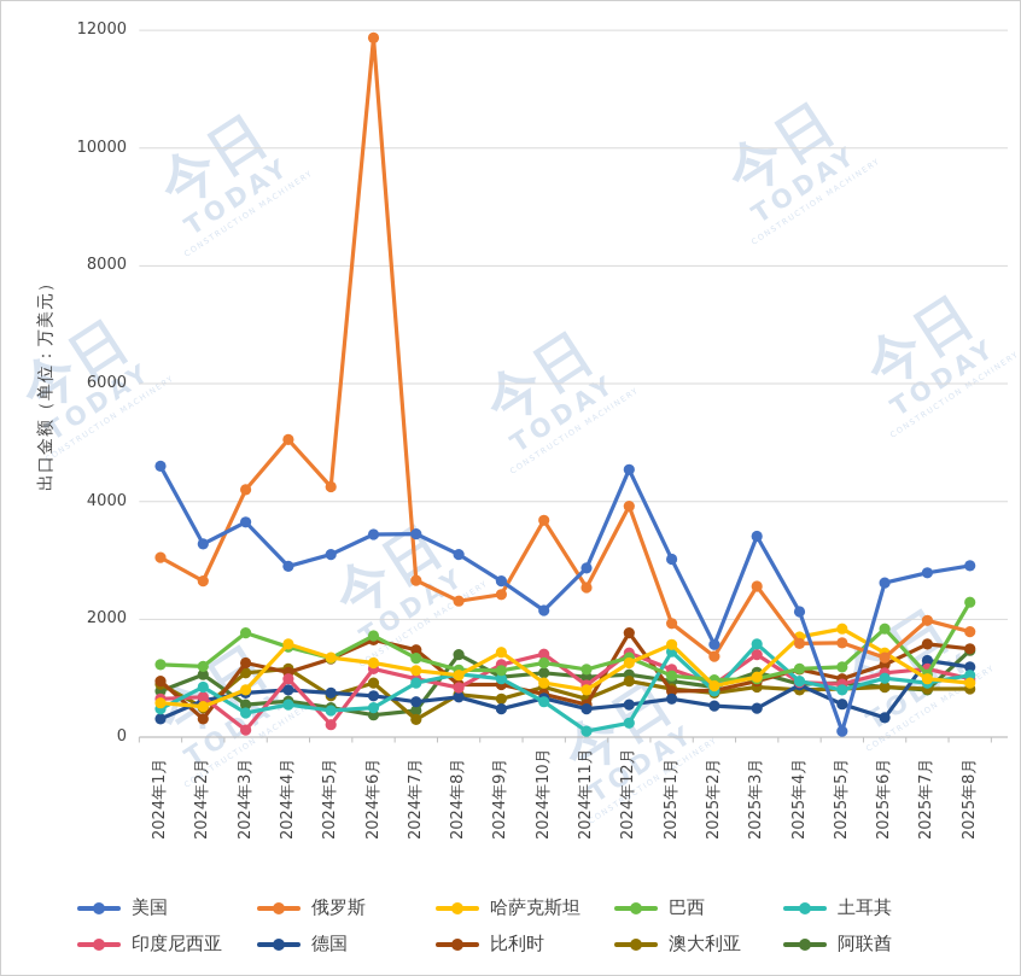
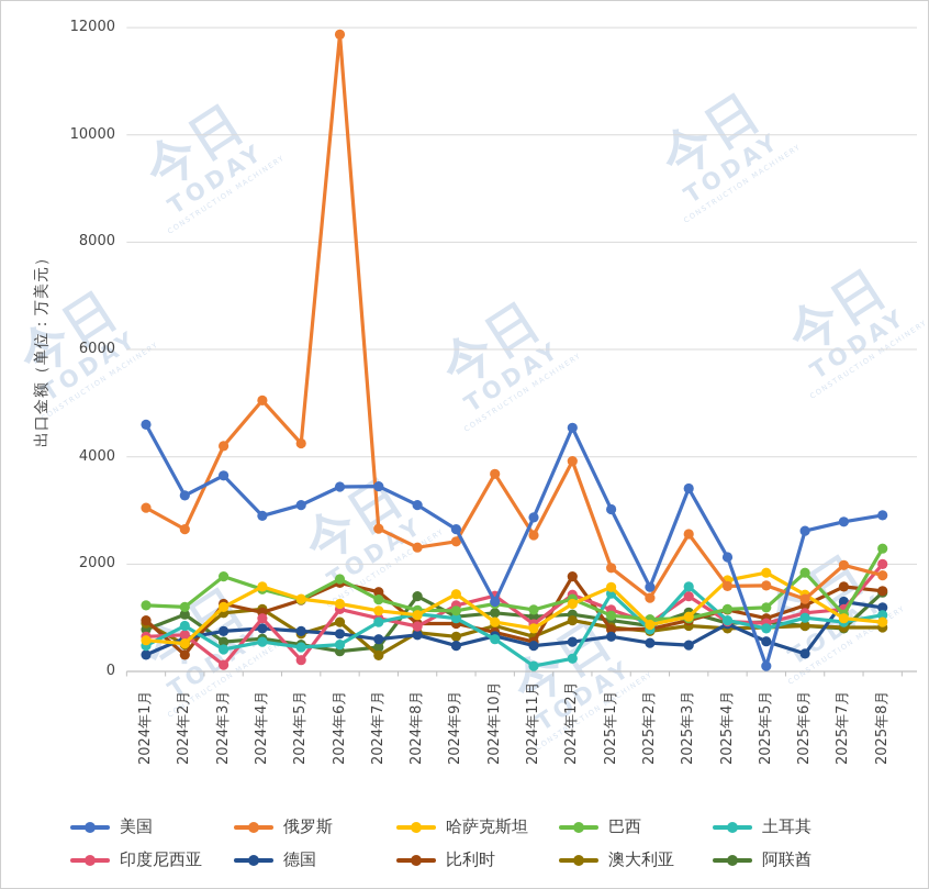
哈萨克斯坦/2024年3月: 800 -> 1200
美国/2024年10月: 2200 -> 1300
印度尼西亚/2025年8月: 1000 -> 2000
